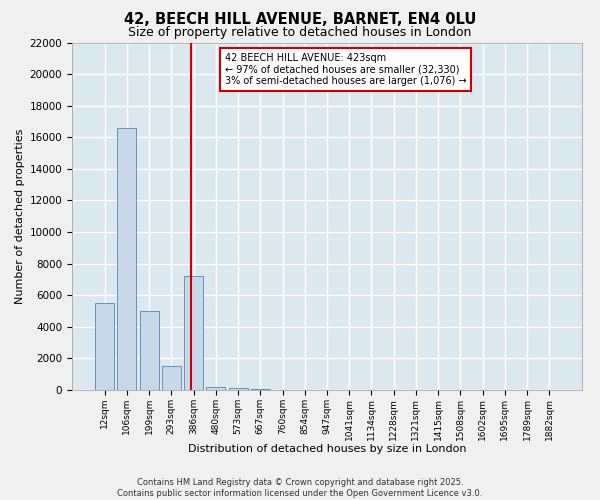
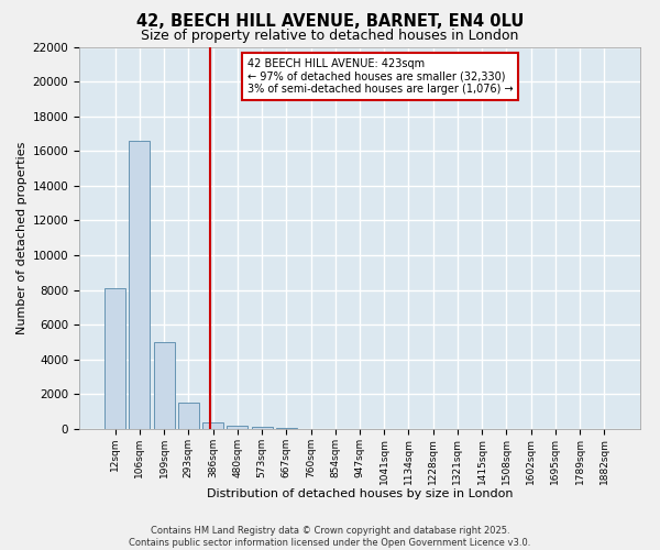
12sqm: 5500 -> 8100
386sqm: 7200 -> 400
